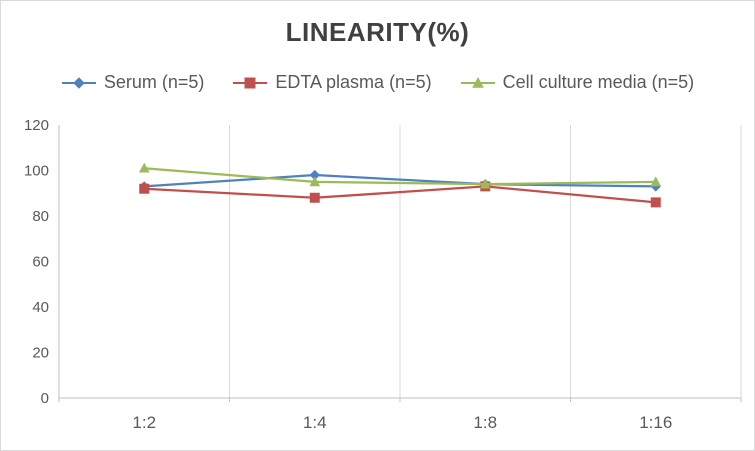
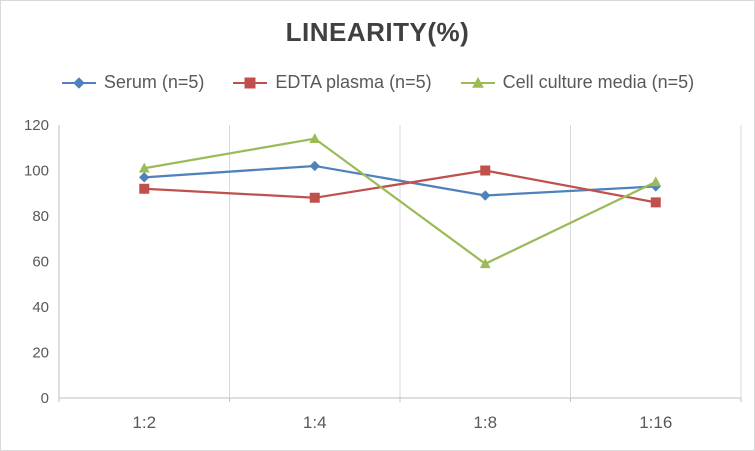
Serum (n=5)/1:2: 93 -> 97
Serum (n=5)/1:4: 98 -> 102
Cell culture media (n=5)/1:4: 95 -> 114
Serum (n=5)/1:8: 94 -> 89
EDTA plasma (n=5)/1:8: 93 -> 100
Cell culture media (n=5)/1:8: 94 -> 59
